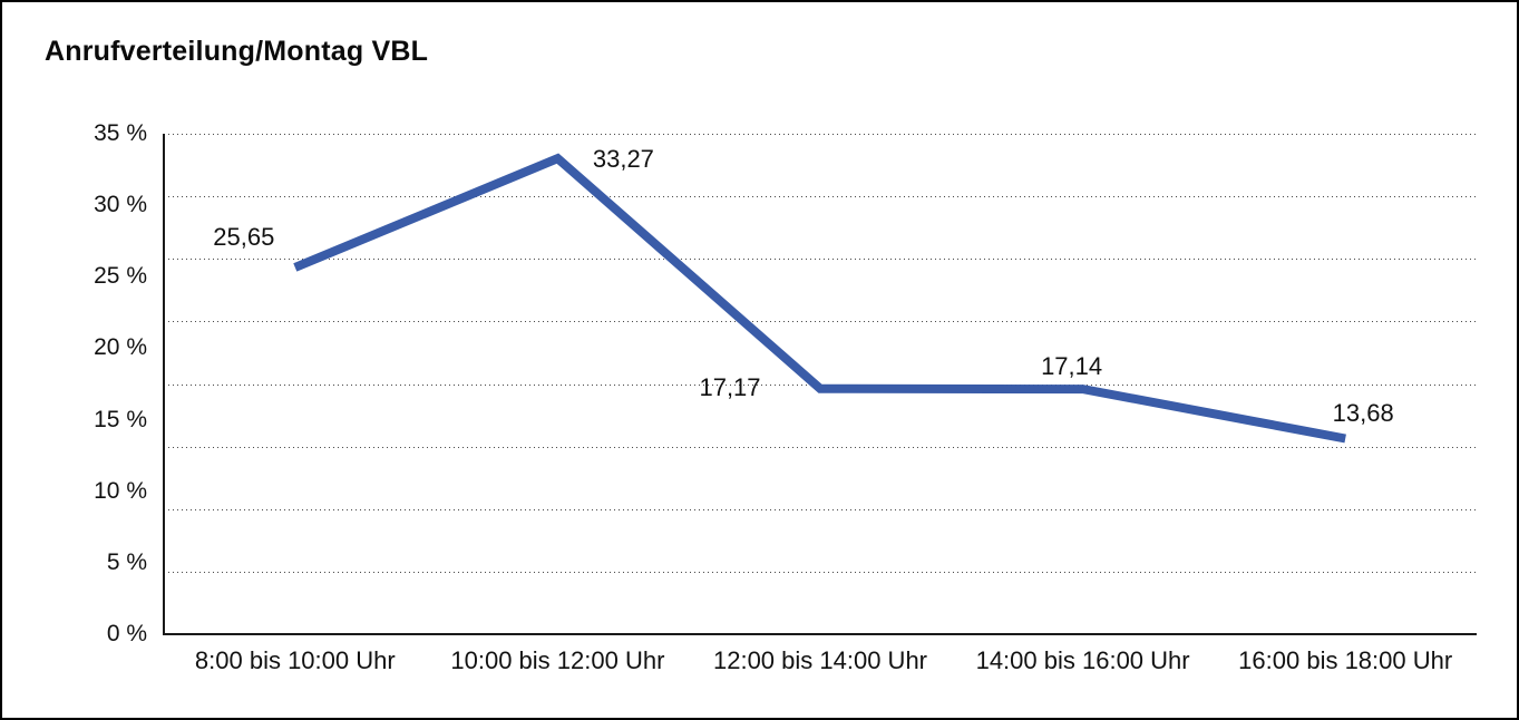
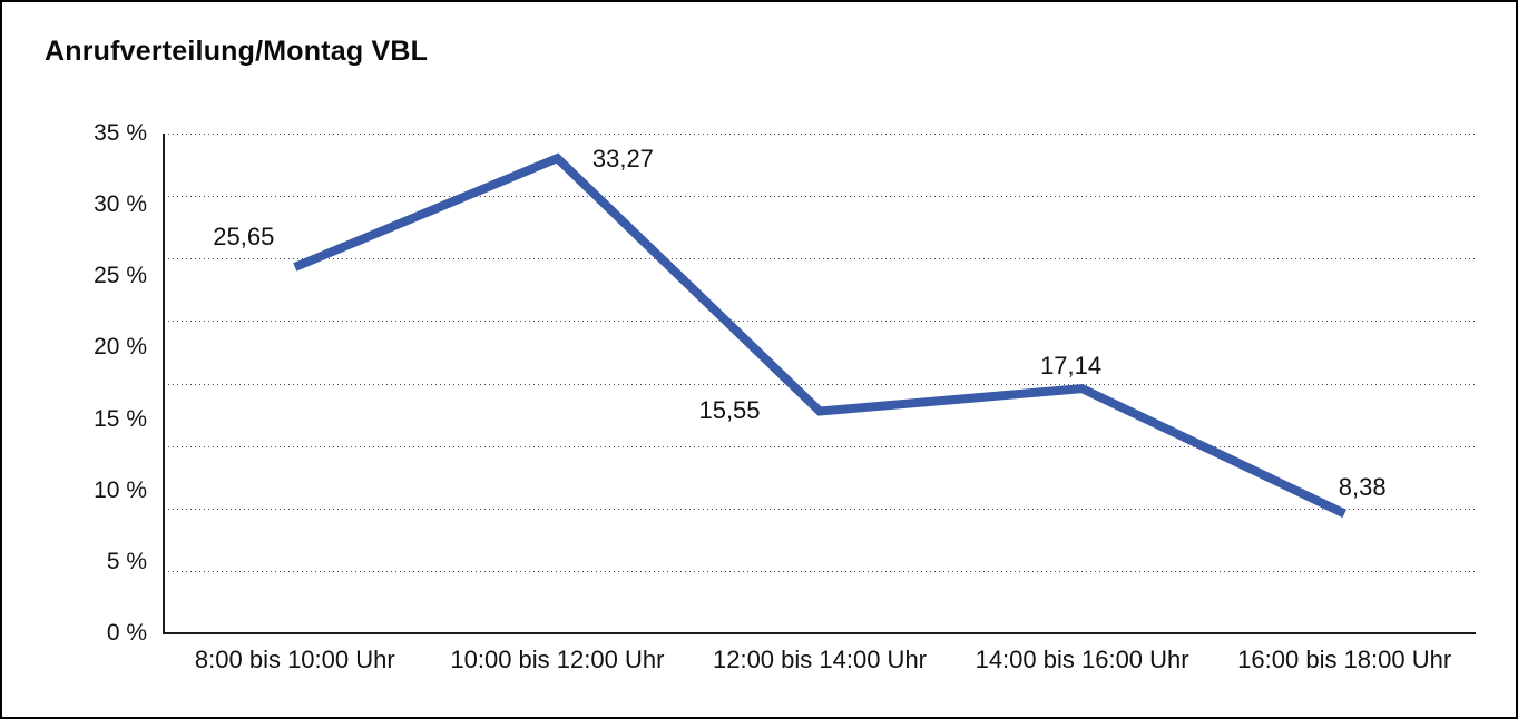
12:00 bis 14:00 Uhr: 17,17 -> 15,55
16:00 bis 18:00 Uhr: 13,68 -> 8,38
